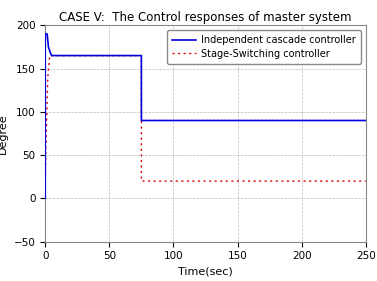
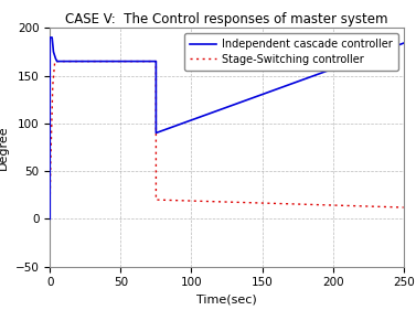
Independent cascade controller/250: 90 -> 184
Stage-Switching controller/250: 20 -> 12
